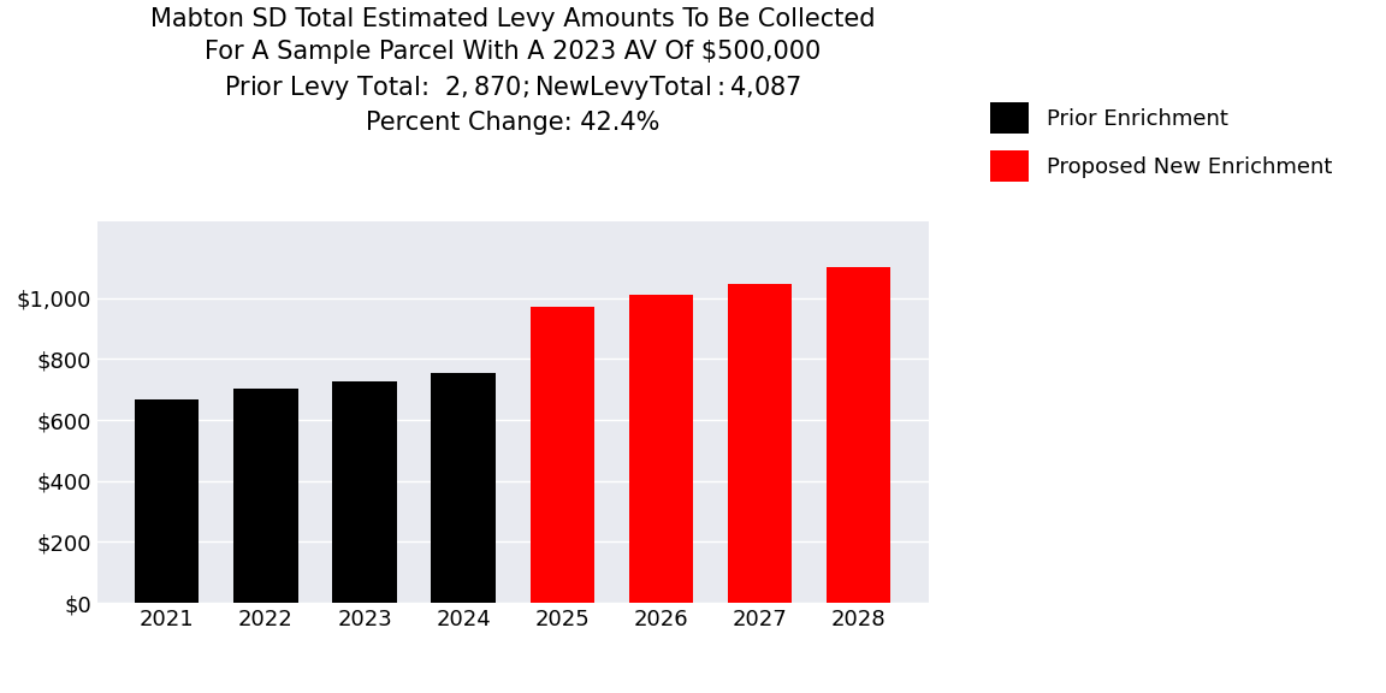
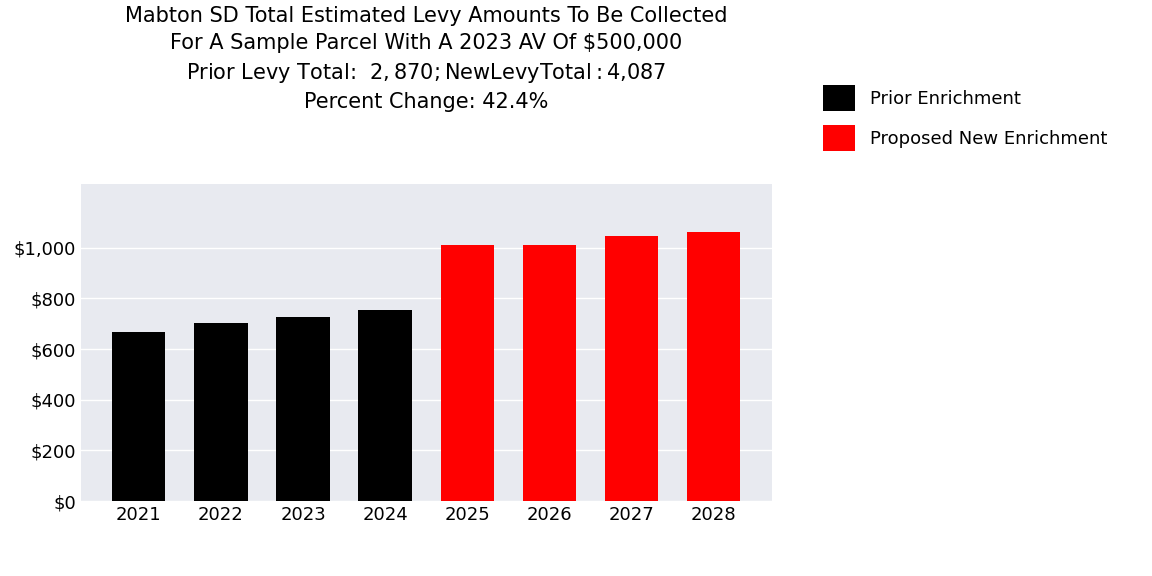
2025: $970 -> $1,010
2028: $1,100 -> $1,060
